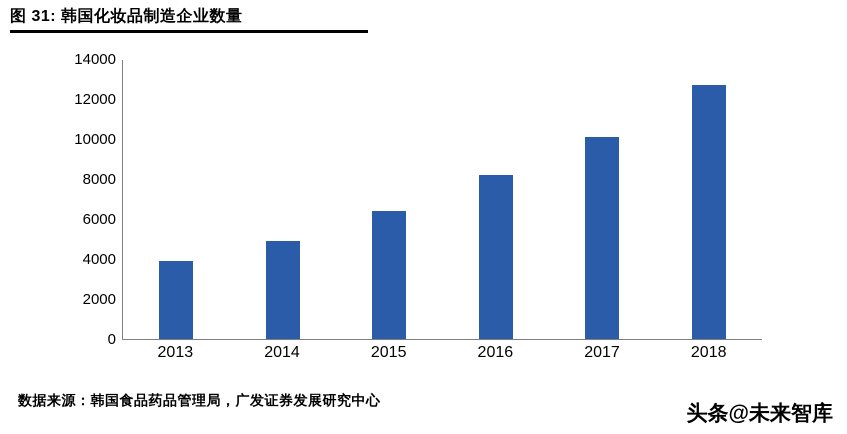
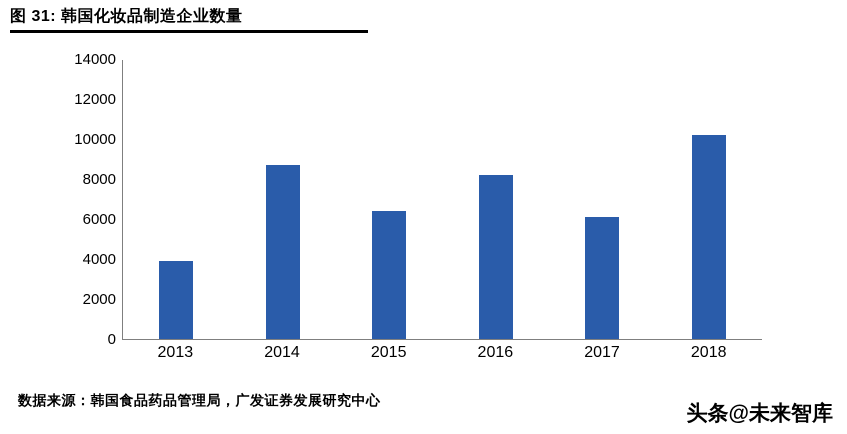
2014: 4900 -> 8700
2017: 10100 -> 6100
2018: 12700 -> 10200
